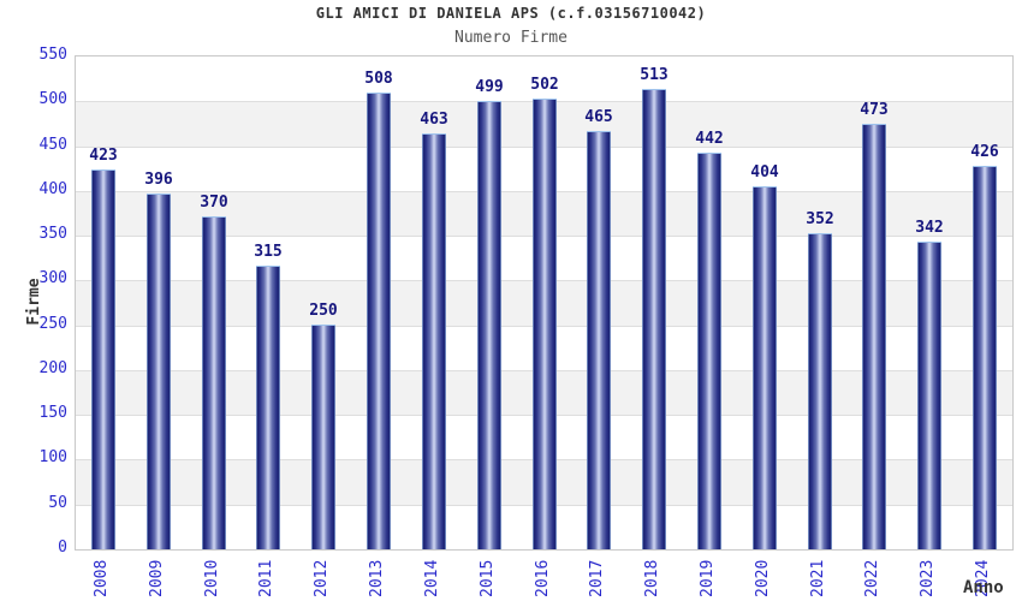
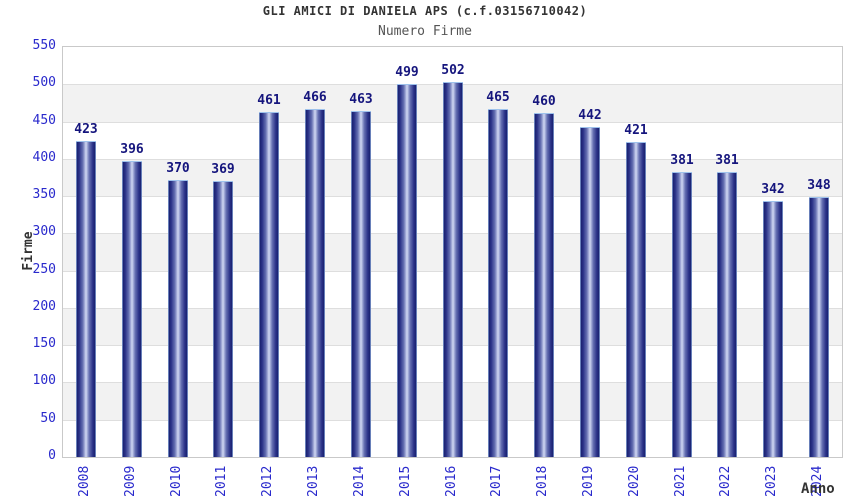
2011: 315 -> 369
2012: 250 -> 461
2013: 508 -> 466
2018: 513 -> 460
2020: 404 -> 421
2021: 352 -> 381
2022: 473 -> 381
2024: 426 -> 348
